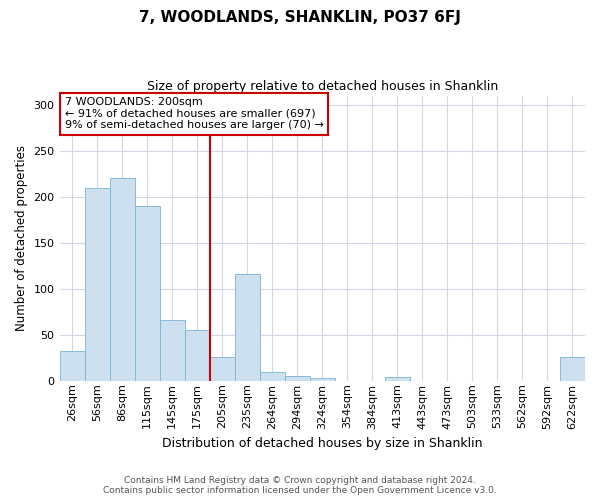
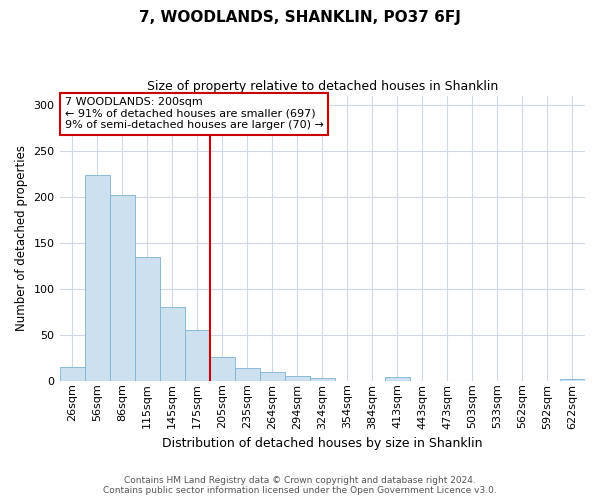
26sqm: 32 -> 15
56sqm: 210 -> 224
86sqm: 220 -> 202
115sqm: 190 -> 135
145sqm: 66 -> 80
235sqm: 116 -> 14
622sqm: 26 -> 2
